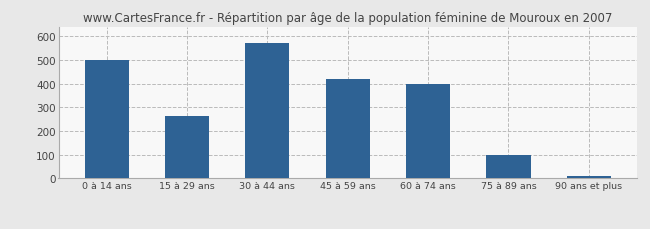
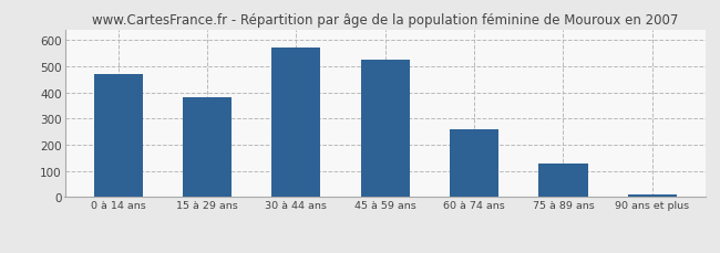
0 à 14 ans: 500 -> 470
15 à 29 ans: 265 -> 380
45 à 59 ans: 420 -> 525
60 à 74 ans: 400 -> 258
75 à 89 ans: 100 -> 130
